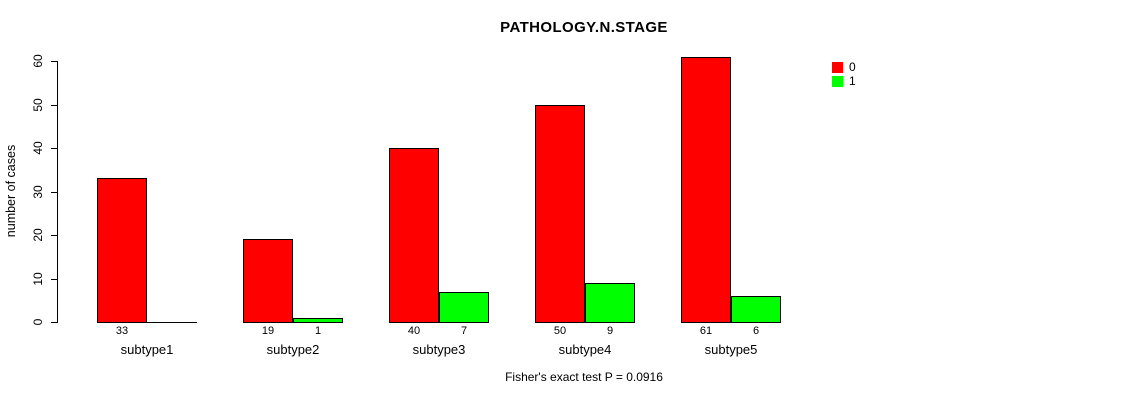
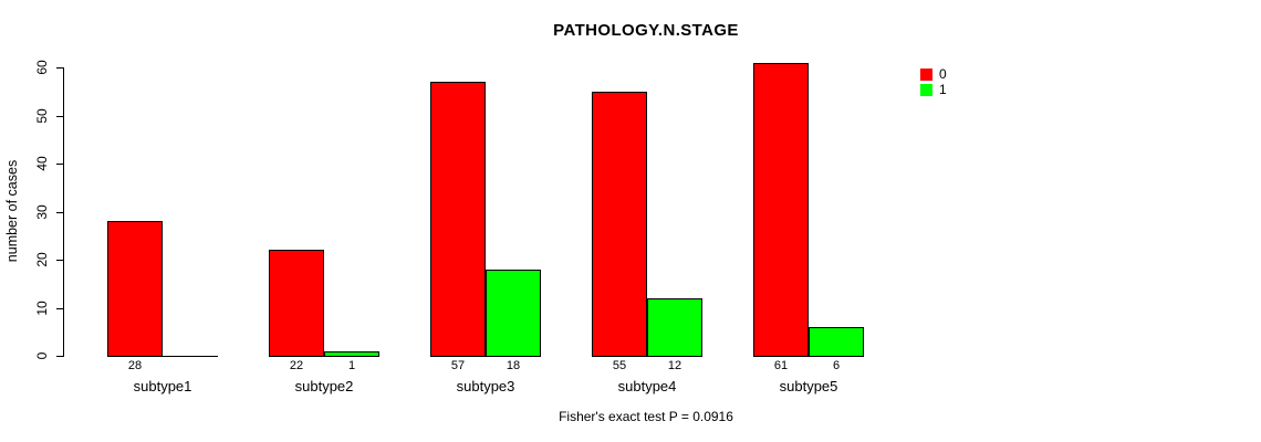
0/subtype1: 33 -> 28
0/subtype2: 19 -> 22
0/subtype3: 40 -> 57
1/subtype3: 7 -> 18
0/subtype4: 50 -> 55
1/subtype4: 9 -> 12
